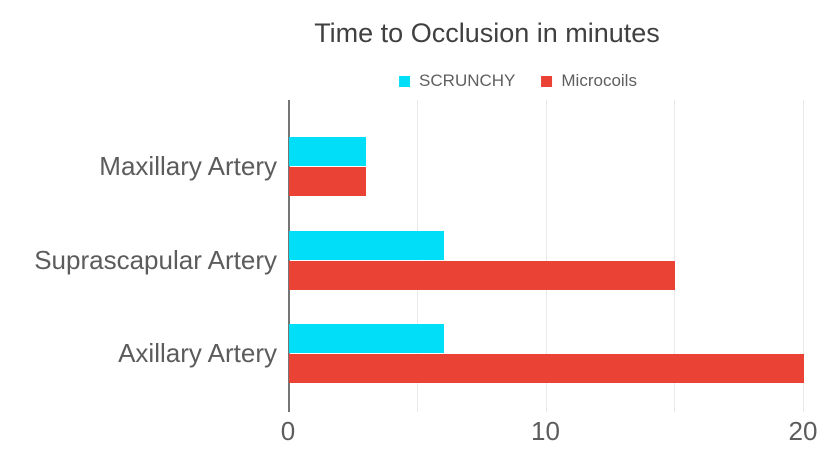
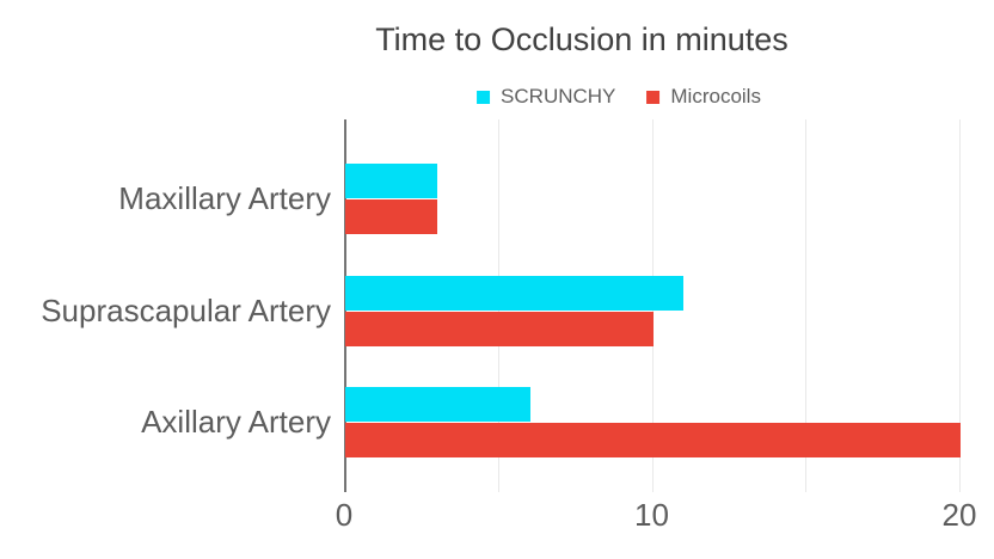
SCRUNCHY/Suprascapular Artery: 6 -> 11
Microcoils/Suprascapular Artery: 15 -> 10
